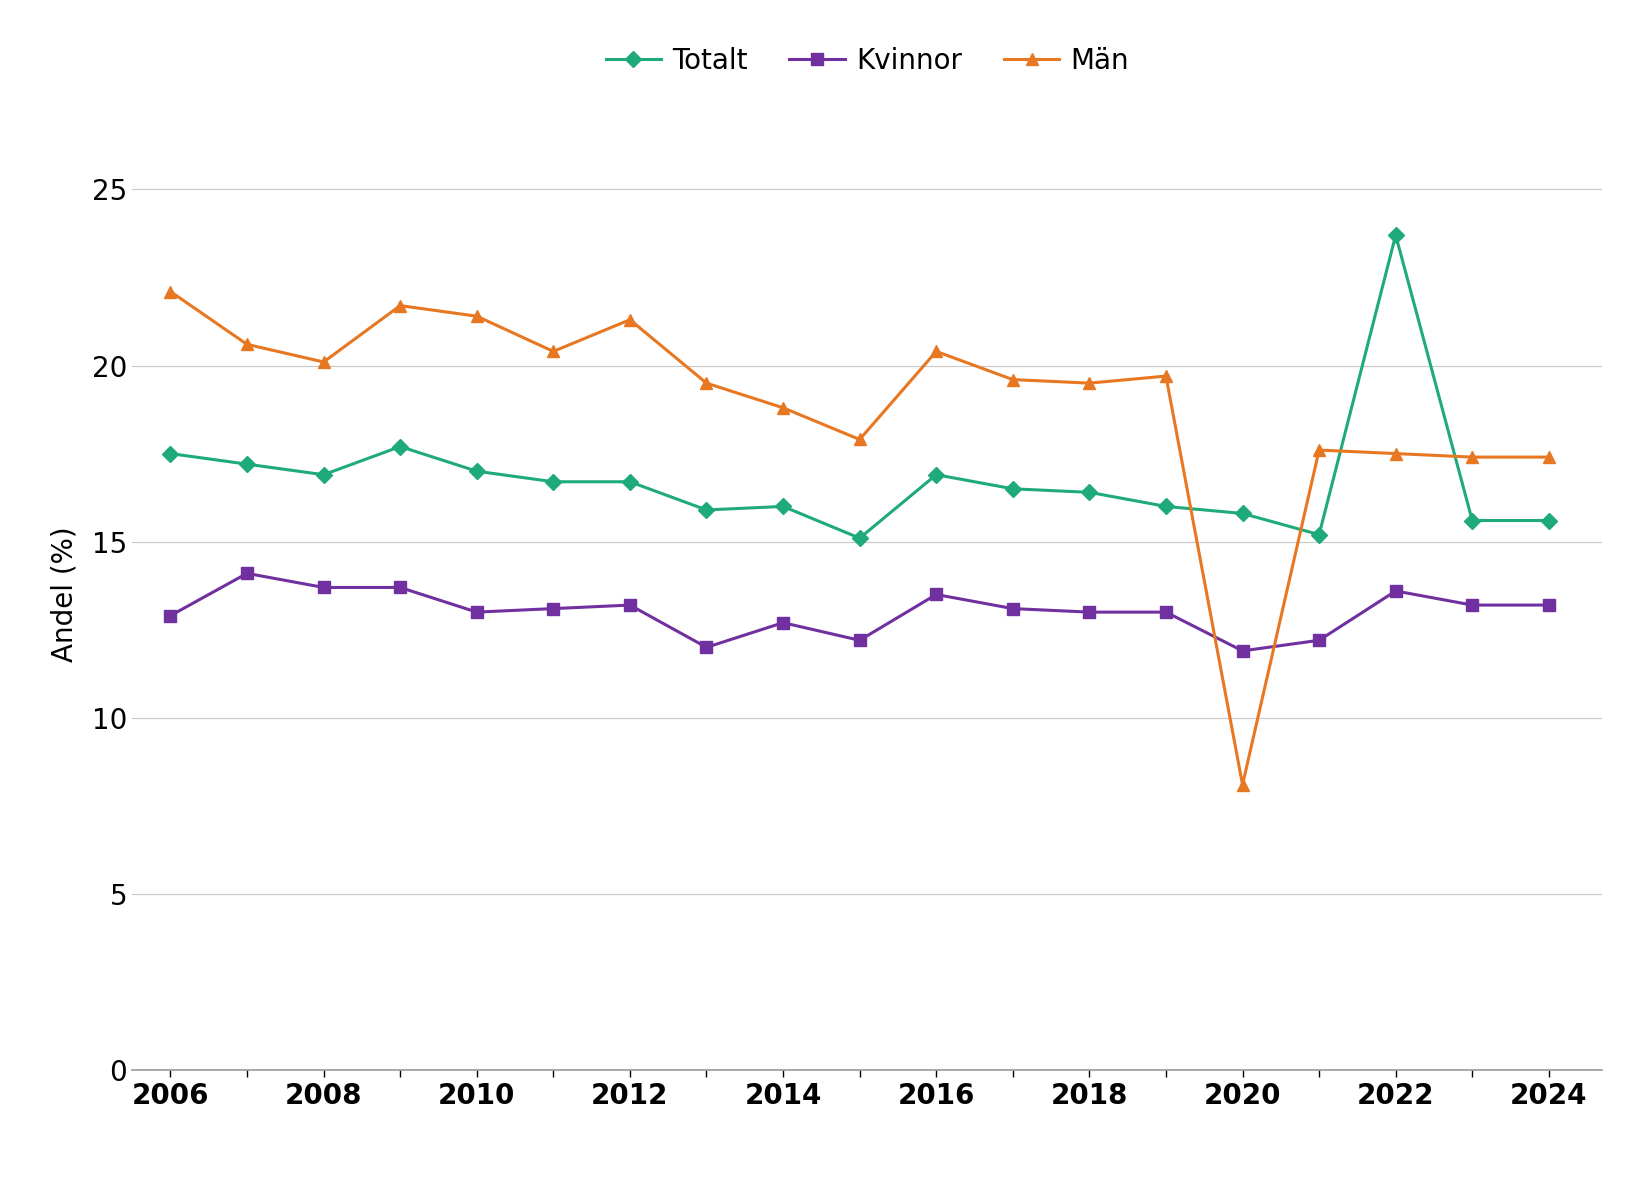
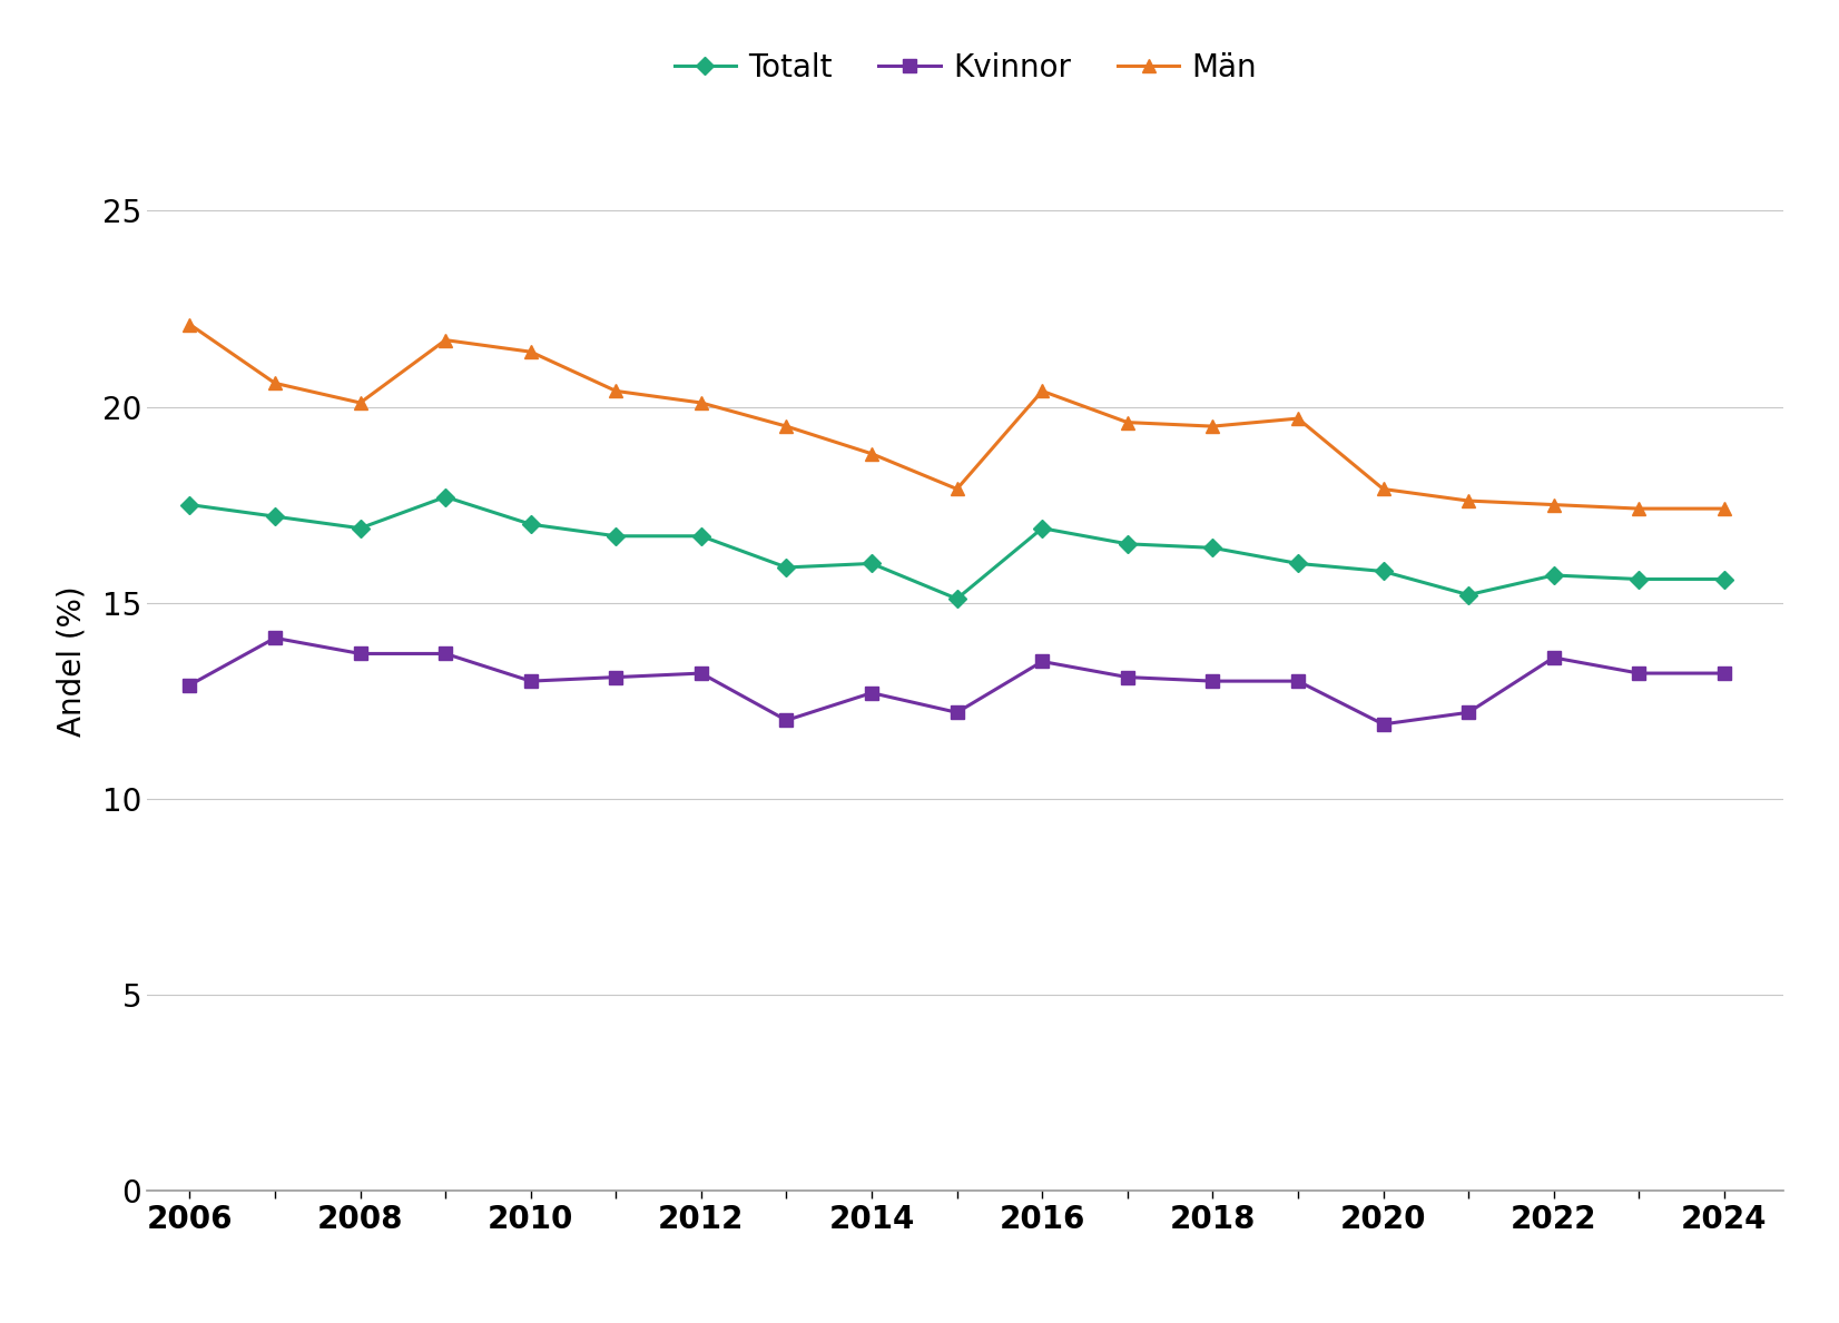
Män/2012: 21.3 -> 20.1
Män/2020: 8.1 -> 17.9
Totalt/2022: 23.7 -> 15.7
